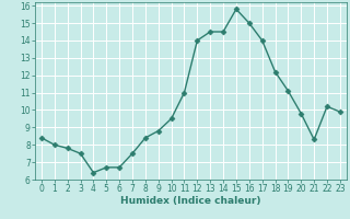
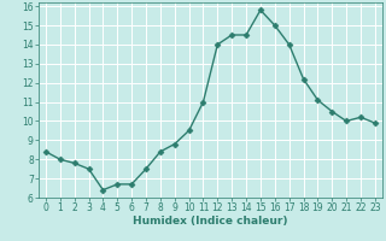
20: 9.8 -> 10.5
21: 8.3 -> 10.0
